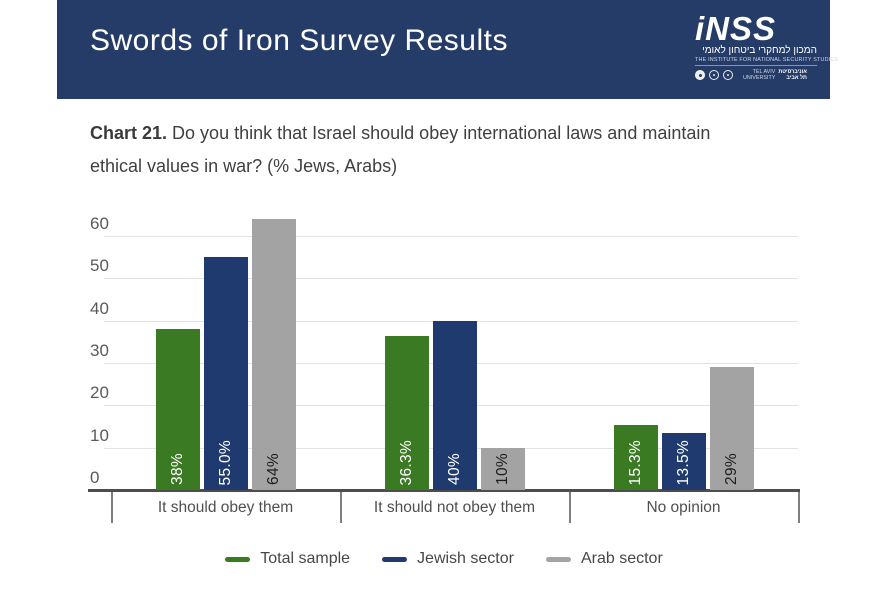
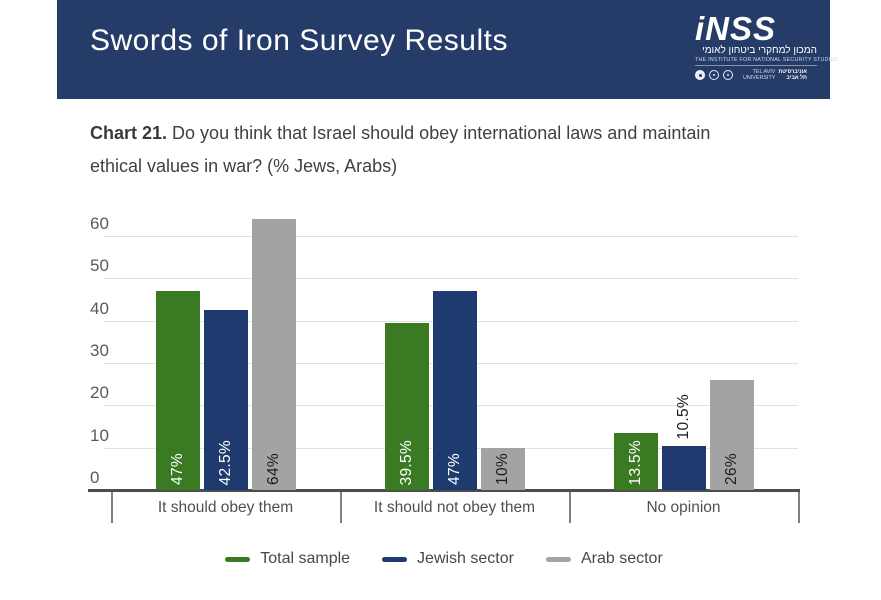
Total sample/It should obey them: 38% -> 47%
Jewish sector/It should obey them: 55.0% -> 42.5%
Total sample/It should not obey them: 36.3% -> 39.5%
Jewish sector/It should not obey them: 40% -> 47%
Total sample/No opinion: 15.3% -> 13.5%
Jewish sector/No opinion: 13.5% -> 10.5%
Arab sector/No opinion: 29% -> 26%
